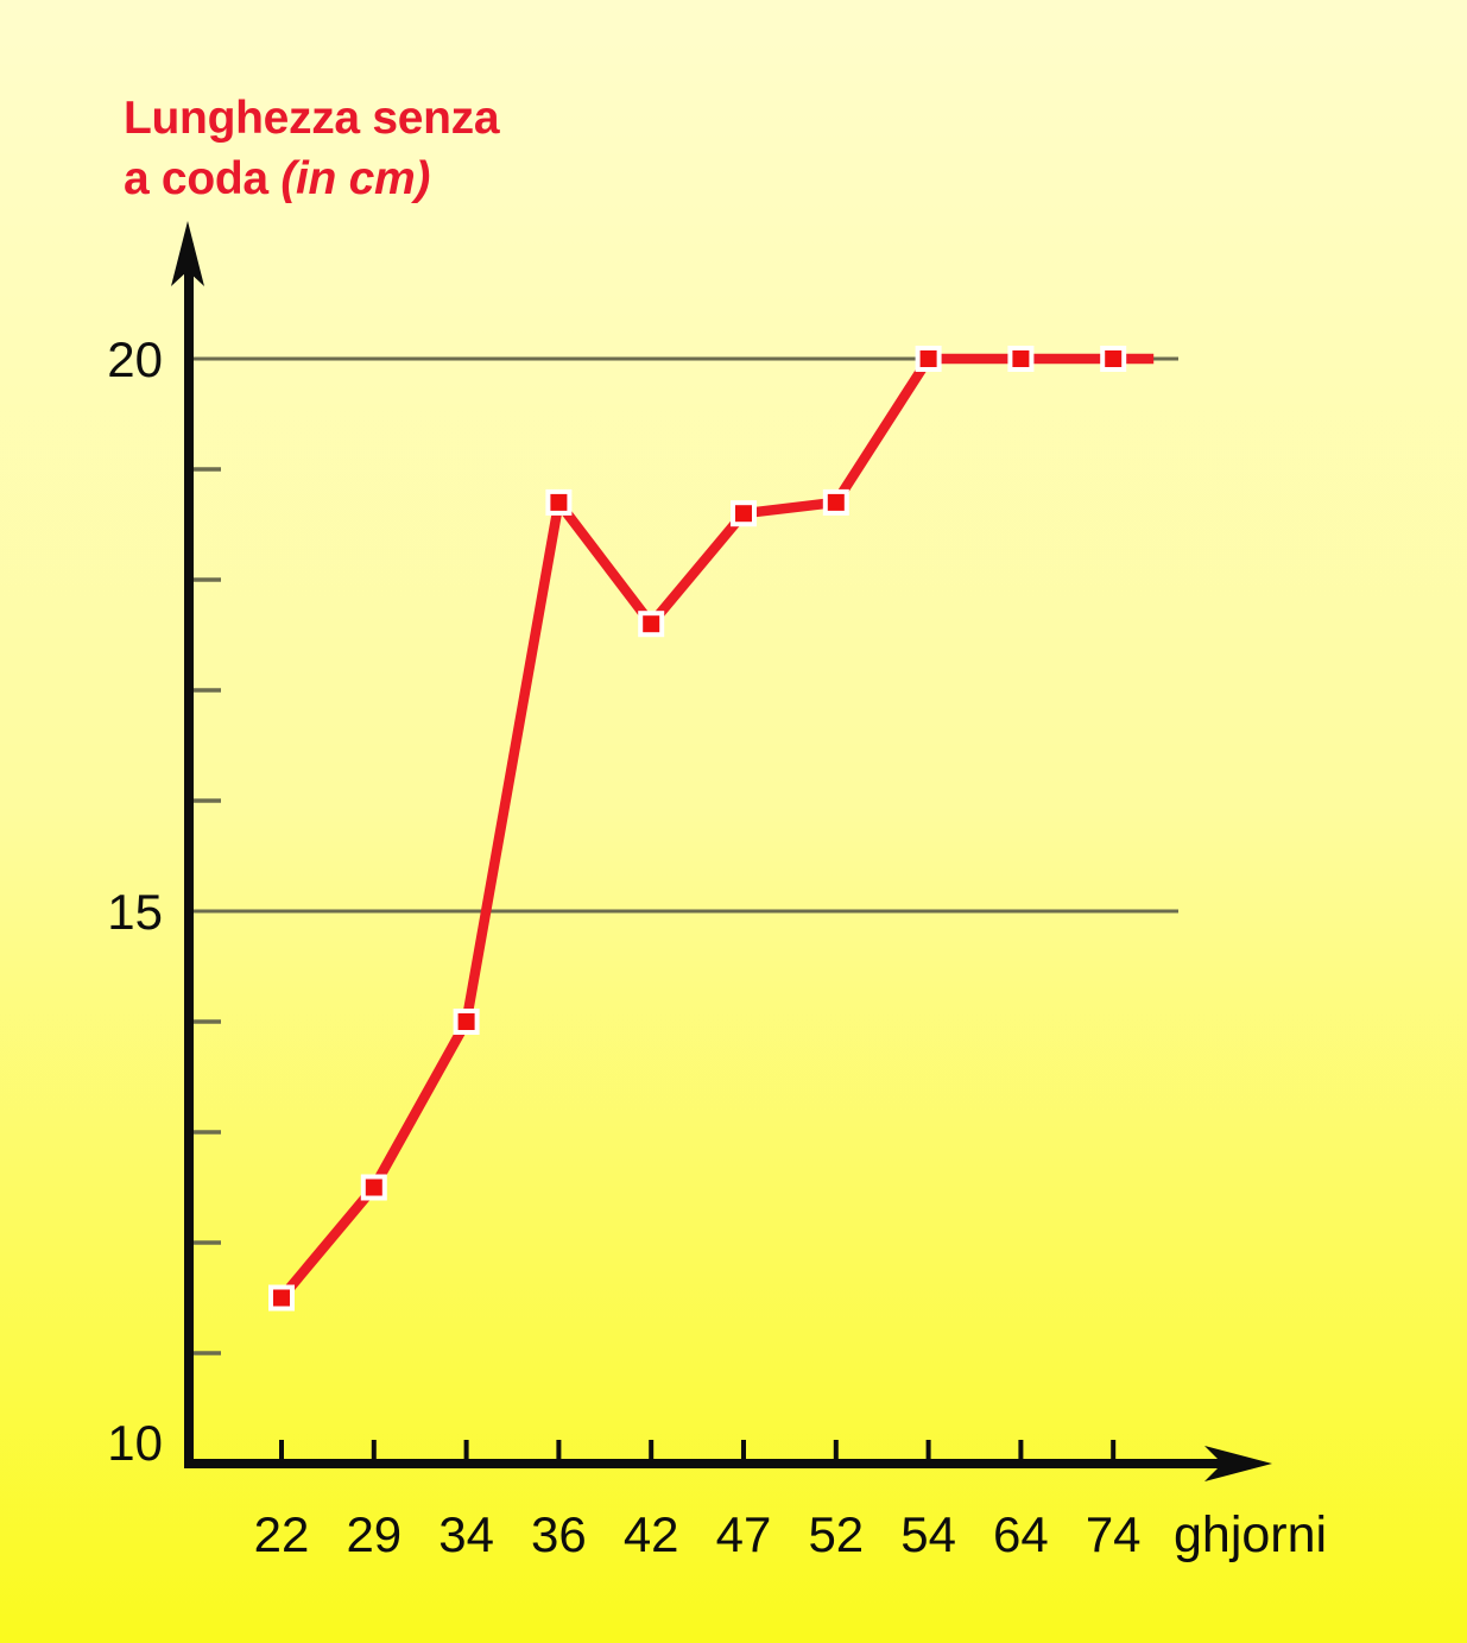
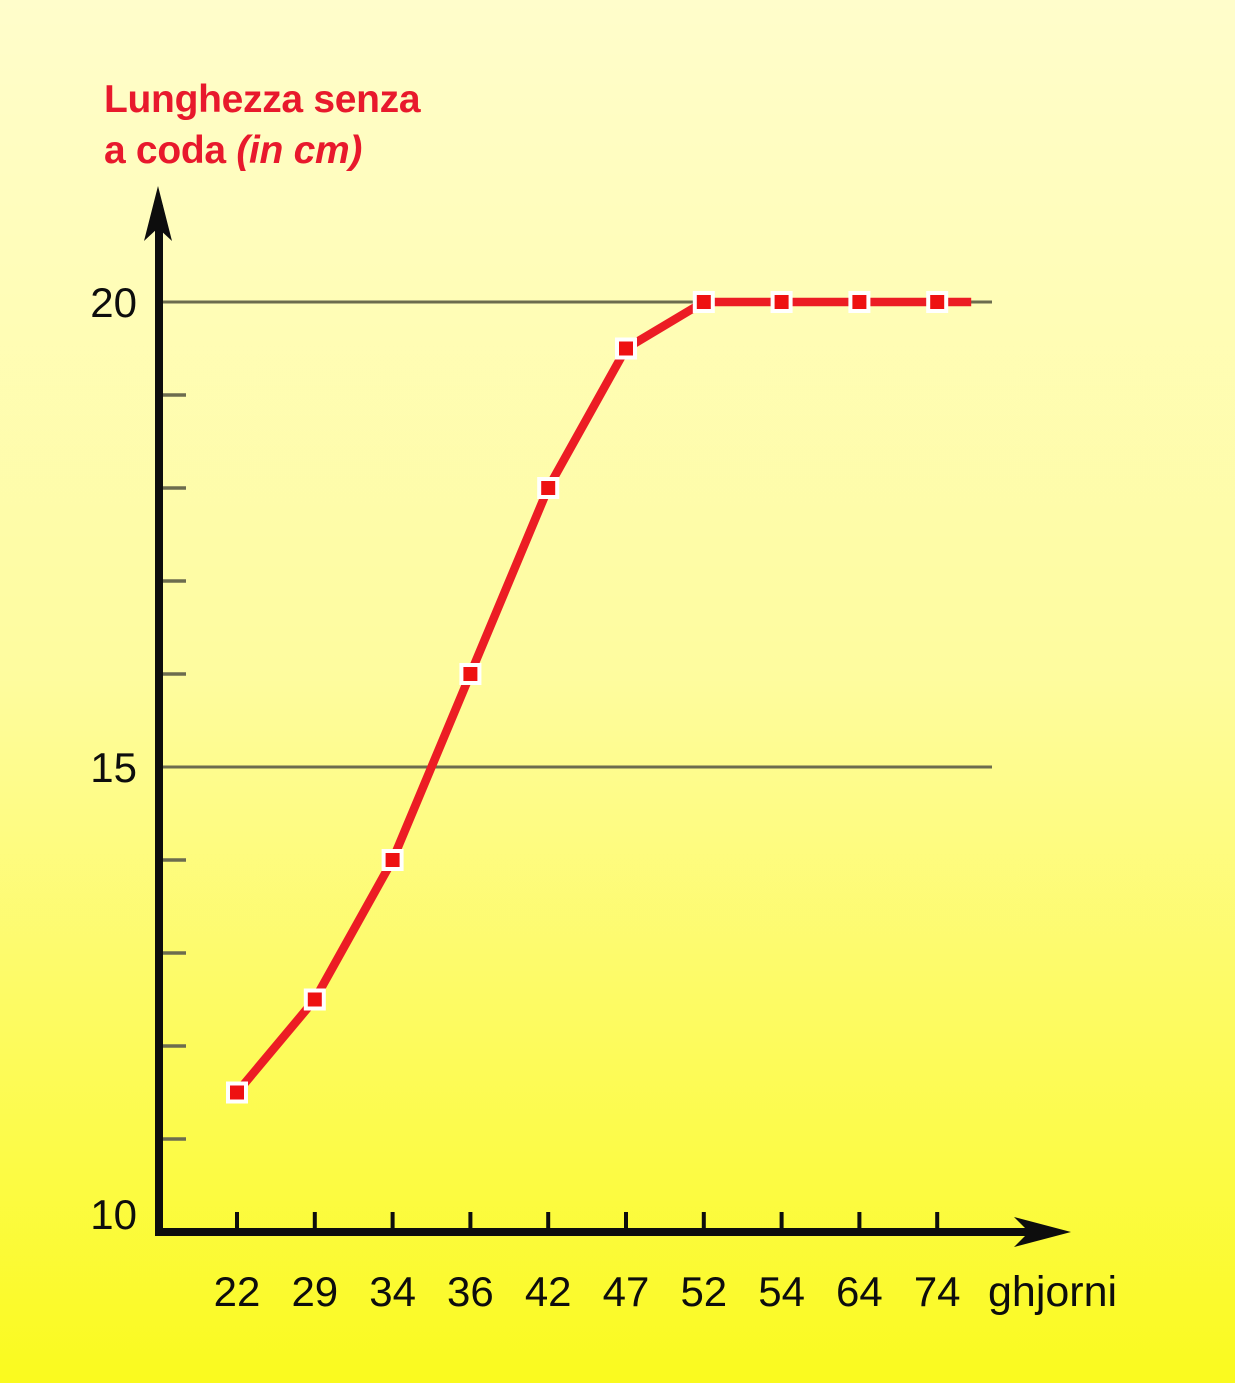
36: 18.7 -> 16.0
42: 17.6 -> 18.0
47: 18.6 -> 19.5
52: 18.7 -> 20.0
